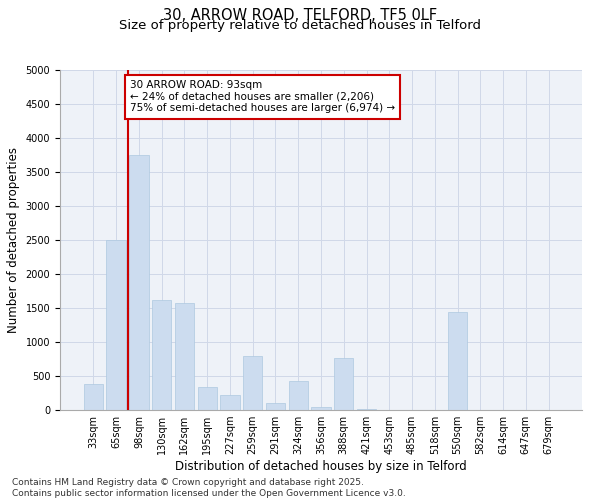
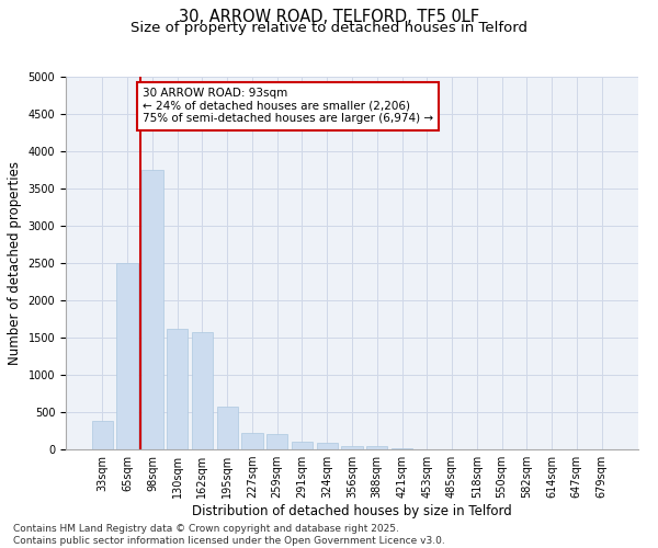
195sqm: 340 -> 580
259sqm: 800 -> 210
324sqm: 420 -> 90
388sqm: 760 -> 50
550sqm: 1440 -> 0
